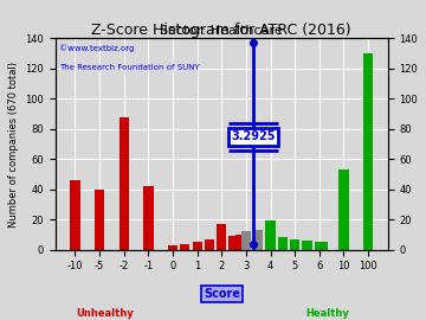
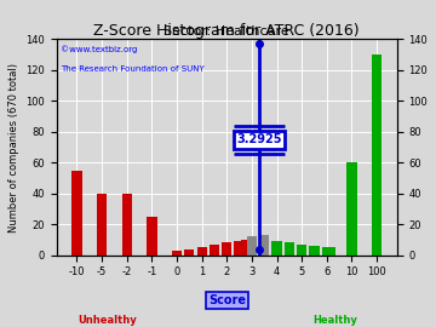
-10: 46 -> 55
-2: 88 -> 40
-1: 42 -> 25
2: 17 -> 8
4: 19 -> 9
10: 53 -> 60
